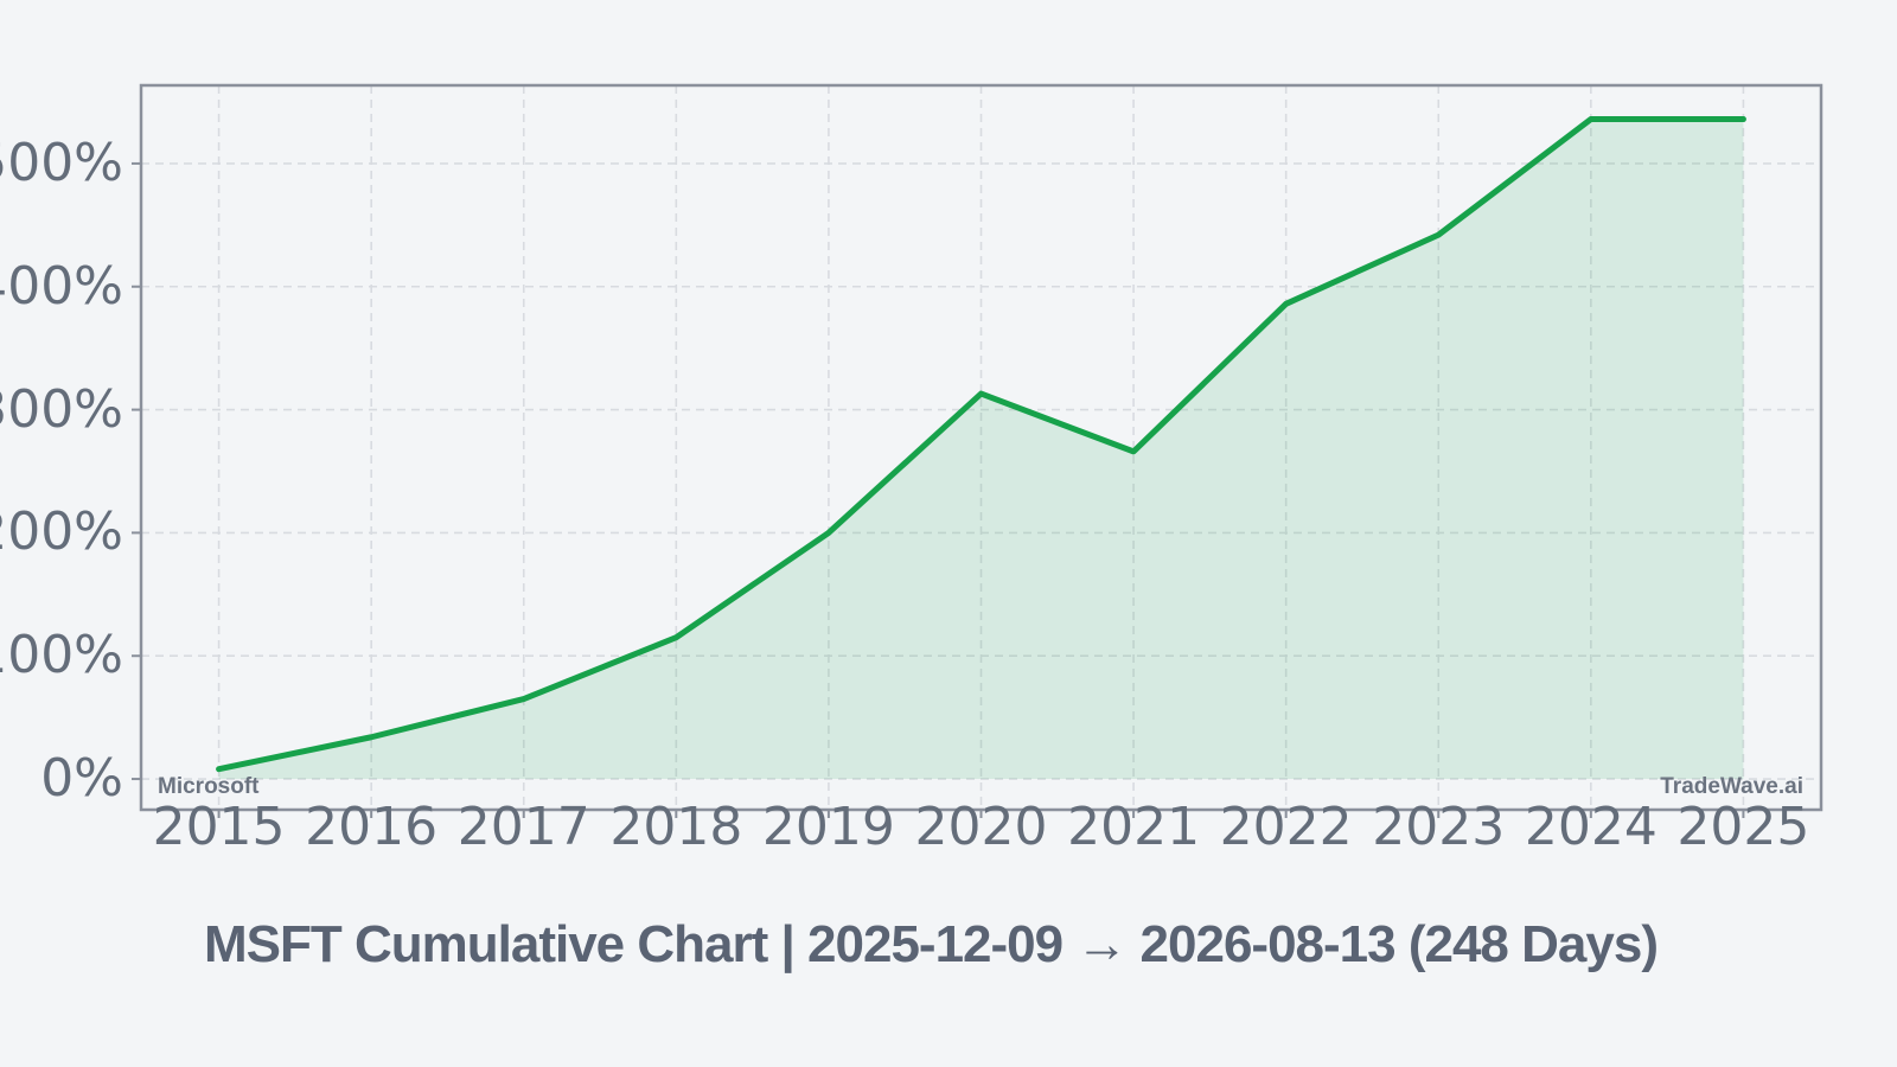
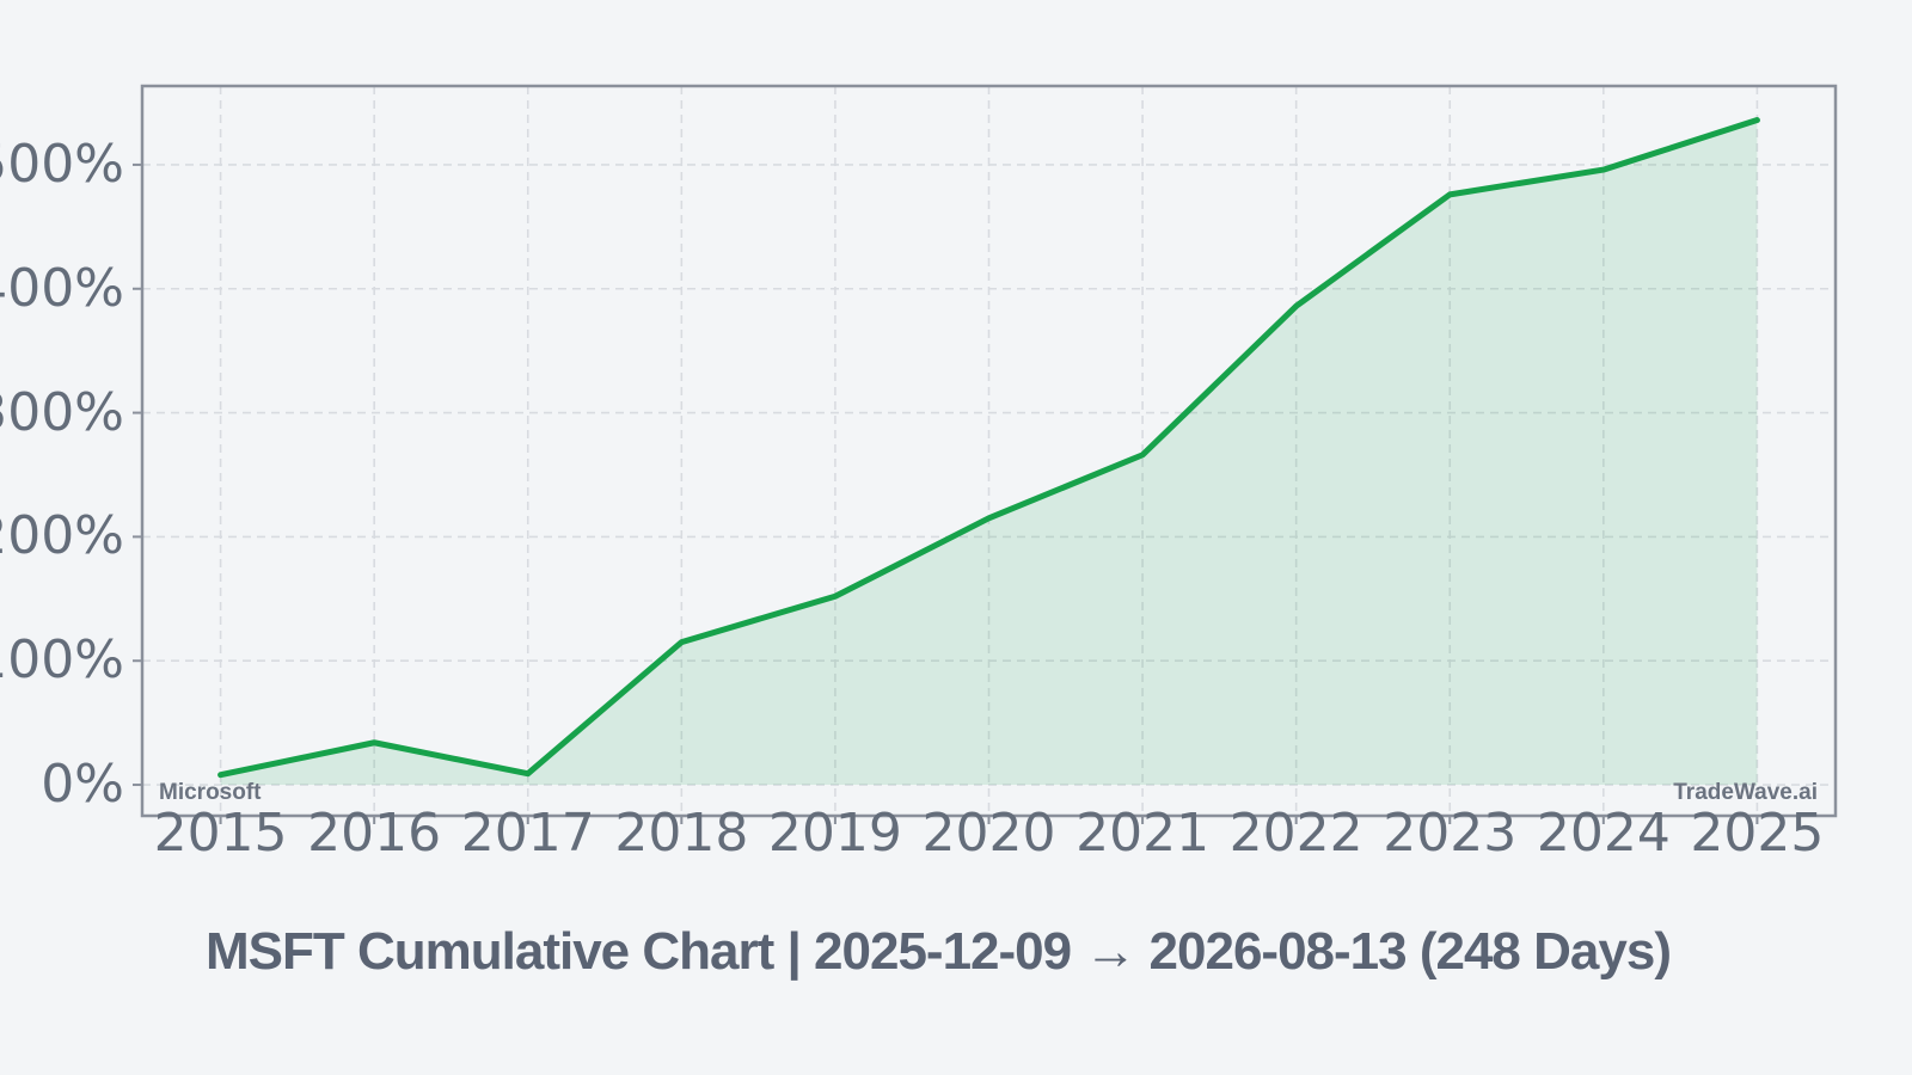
2017: 65% -> 9%
2019: 200% -> 152%
2020: 313% -> 215%
2023: 442% -> 476%
2024: 536% -> 496%
